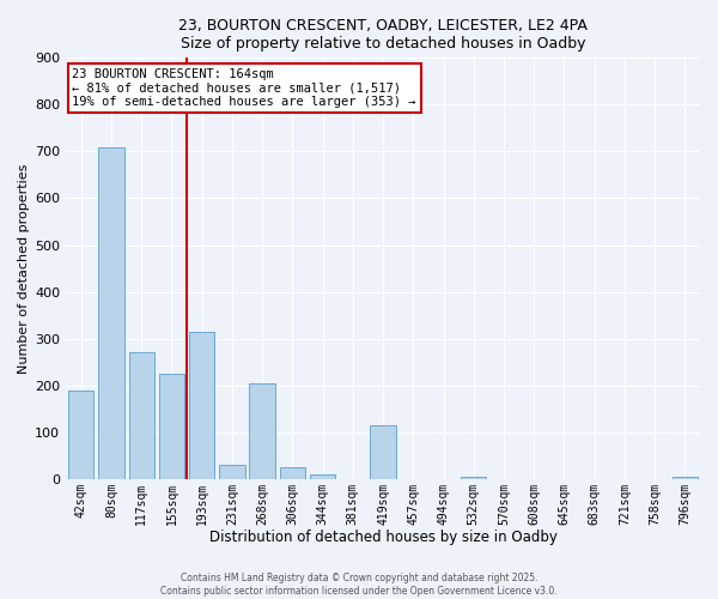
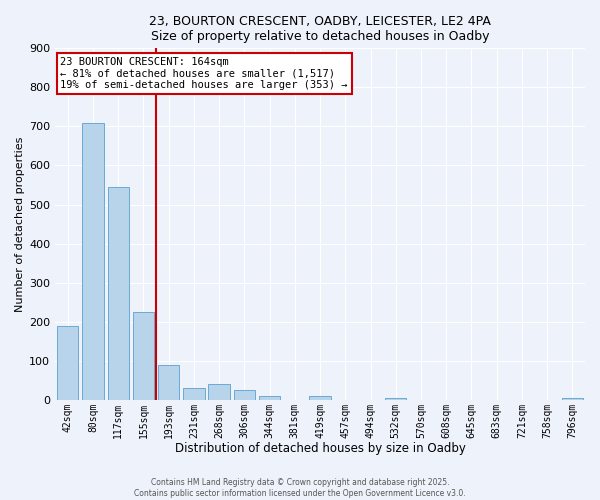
117sqm: 270 -> 545
193sqm: 315 -> 90
268sqm: 205 -> 40
419sqm: 115 -> 10
